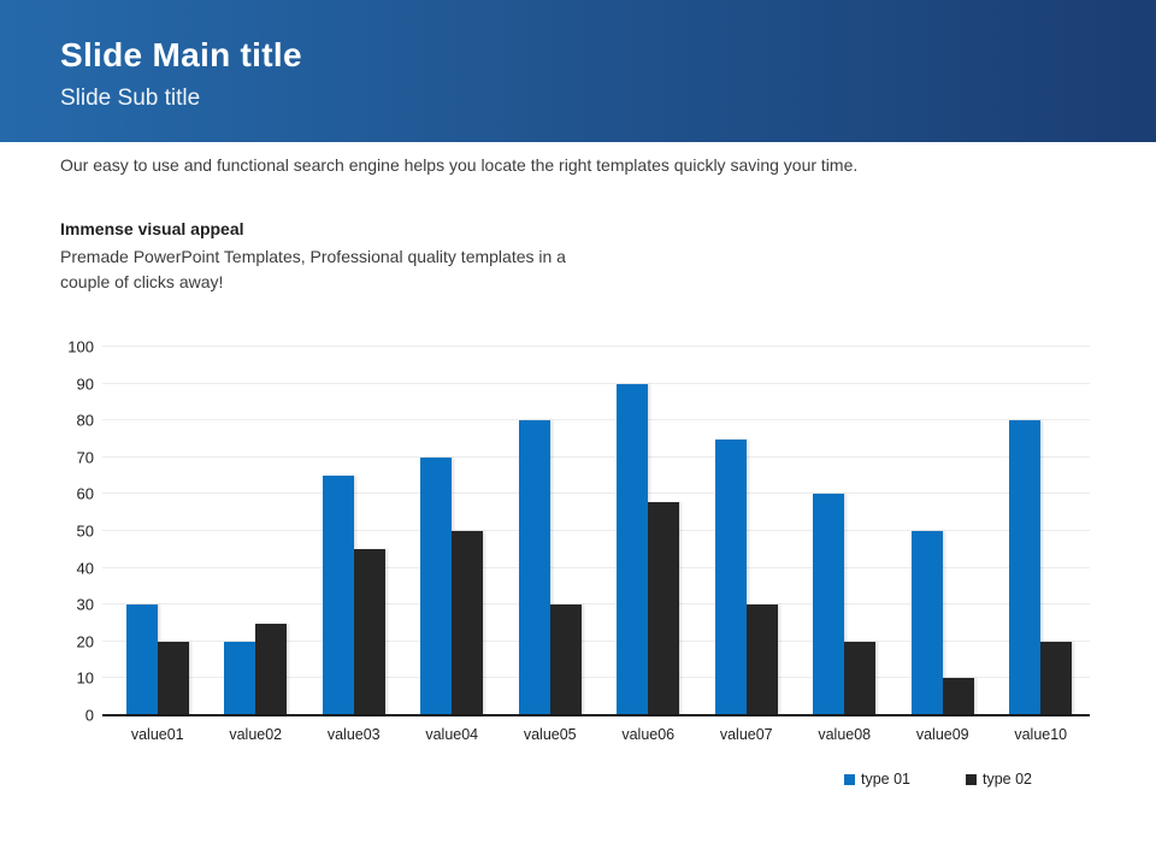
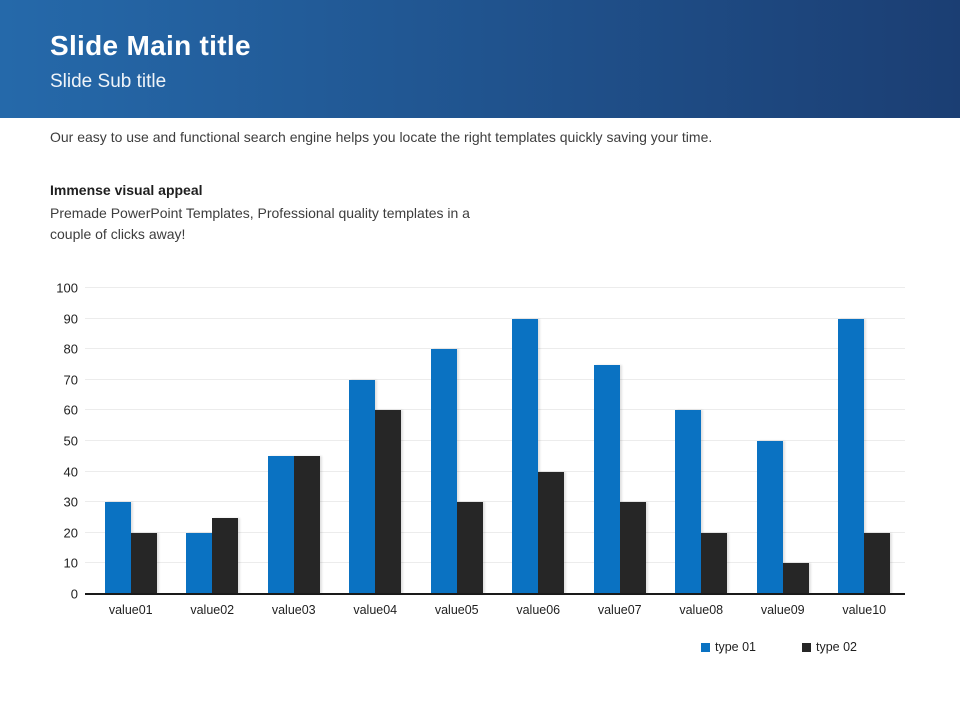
type 01/value03: 65 -> 45
type 02/value04: 50 -> 60
type 02/value06: 58 -> 40
type 01/value10: 80 -> 90
